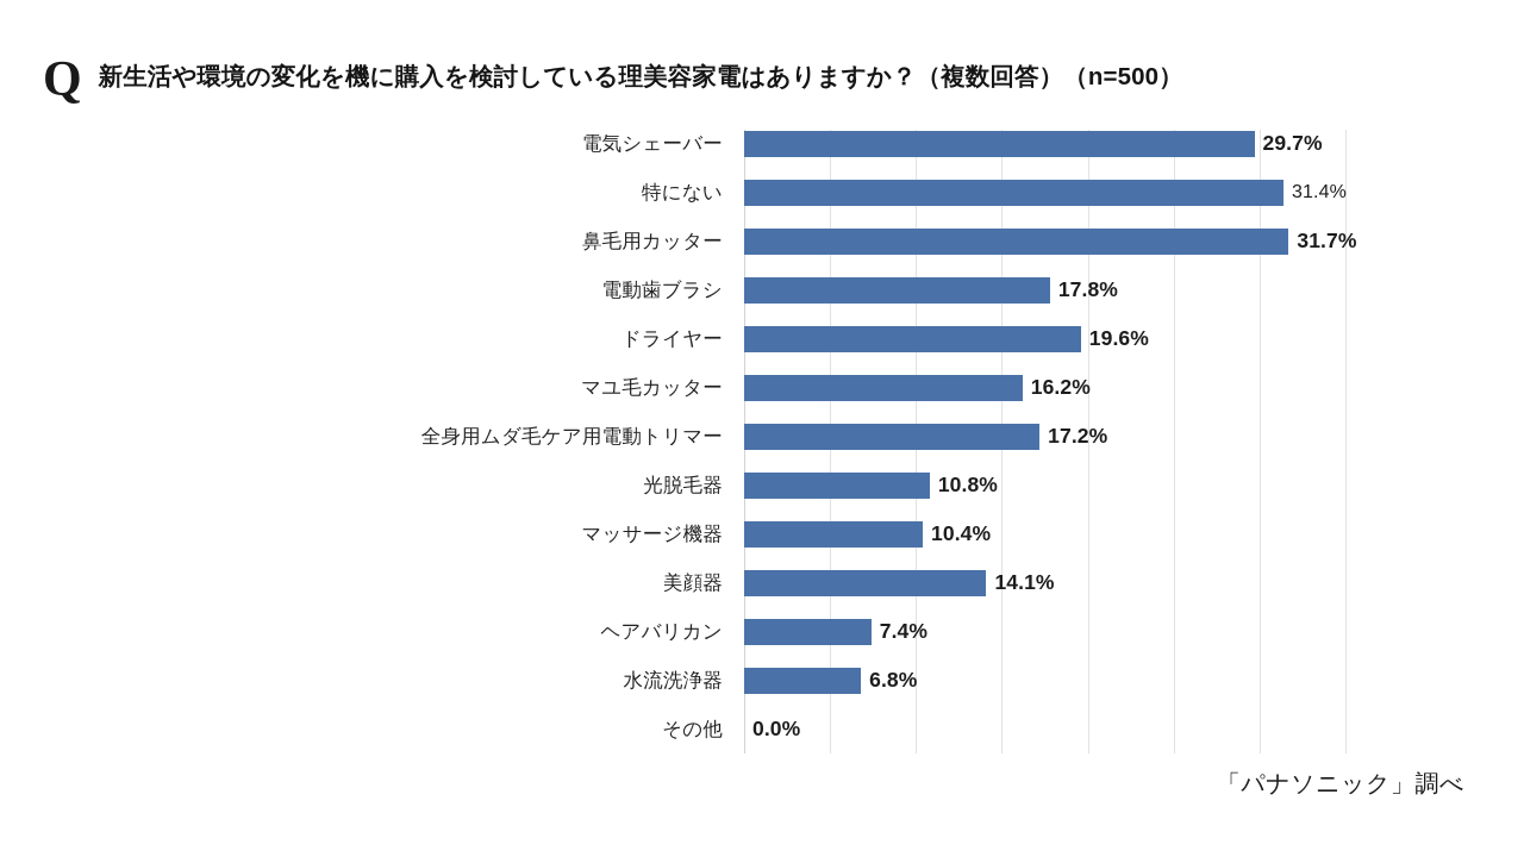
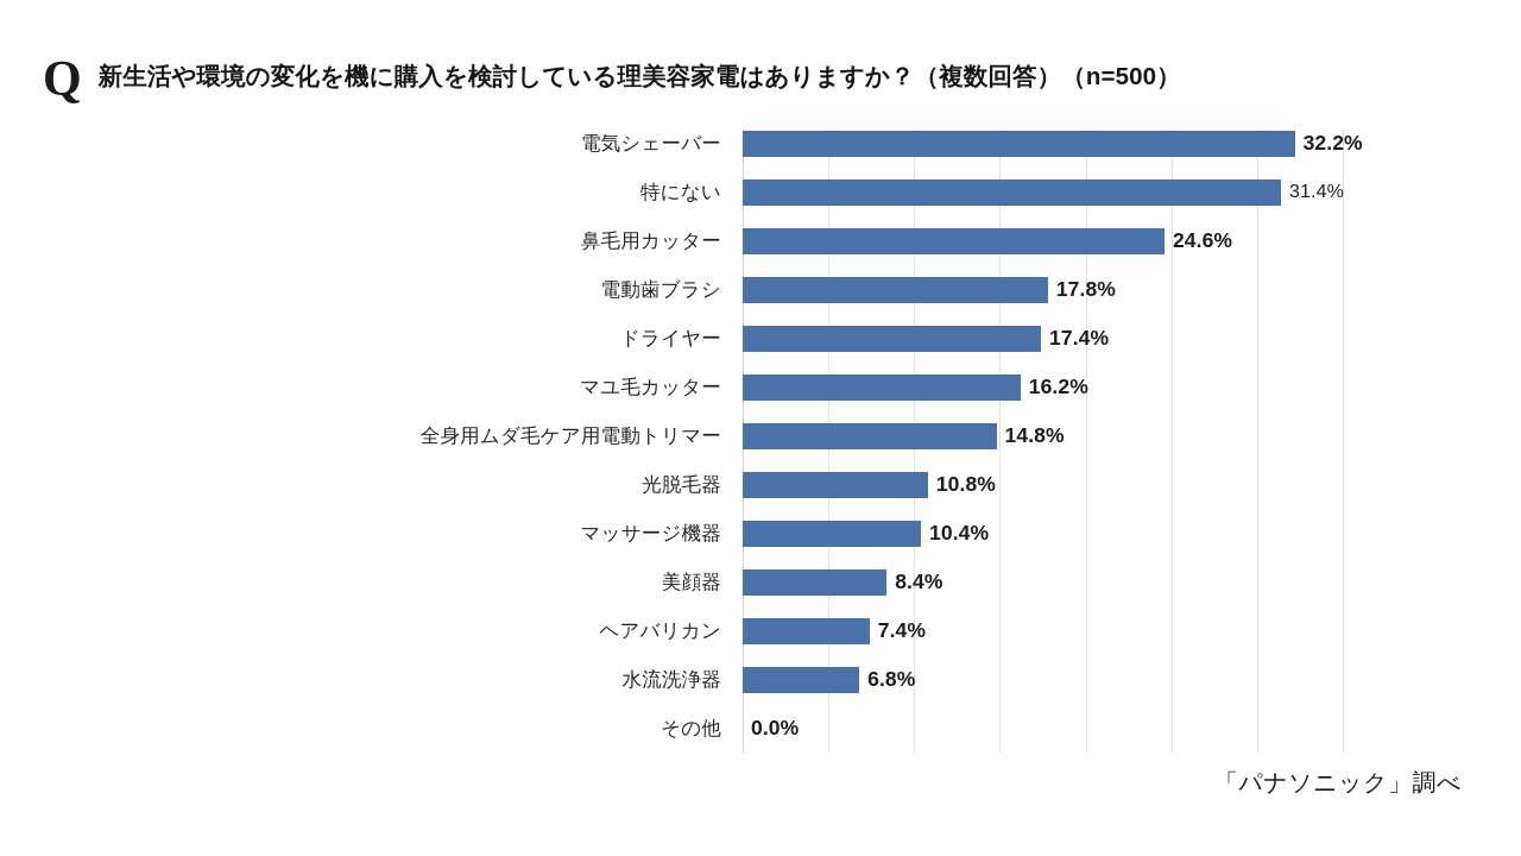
電気シェーバー: 29.7% -> 32.2%
鼻毛用カッター: 31.7% -> 24.6%
ドライヤー: 19.6% -> 17.4%
全身用ムダ毛ケア用電動トリマー: 17.2% -> 14.8%
美顔器: 14.1% -> 8.4%
